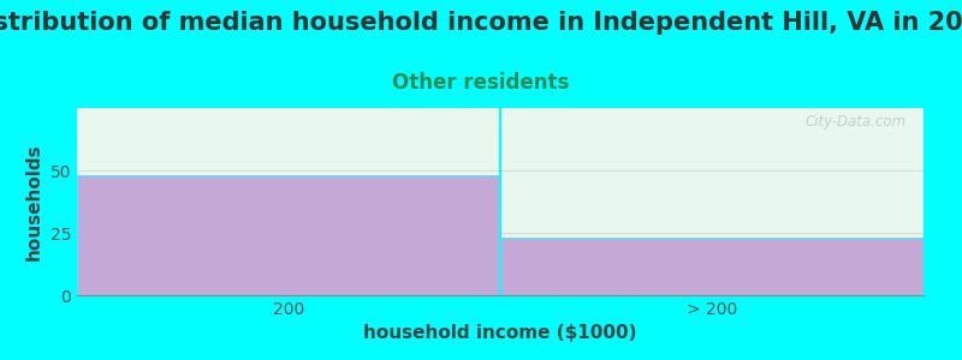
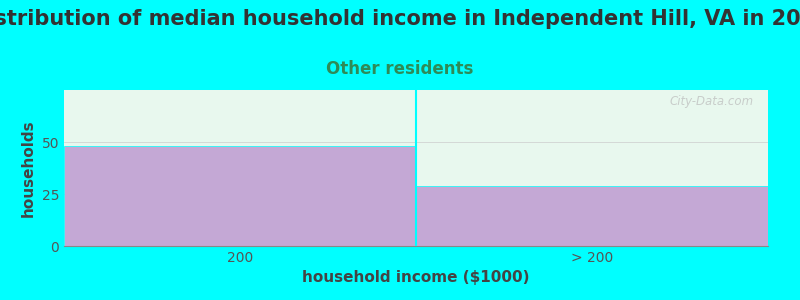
> 200: 23 -> 29
